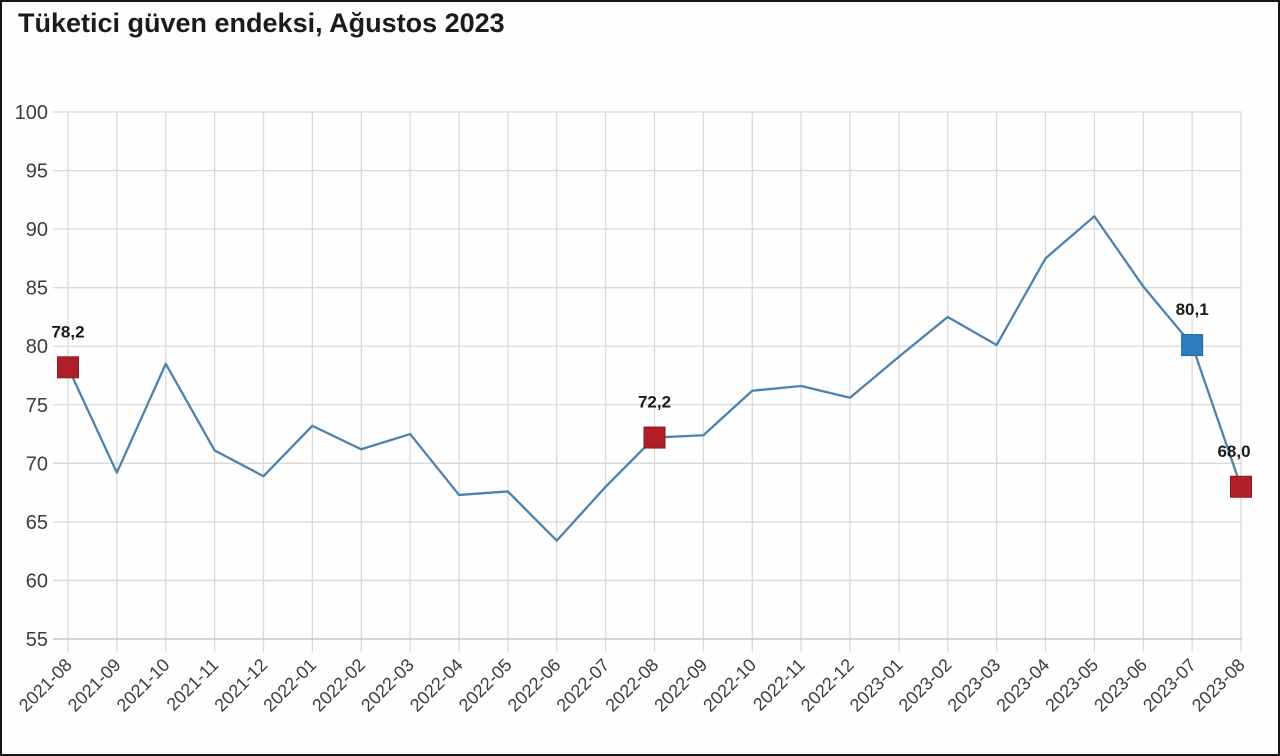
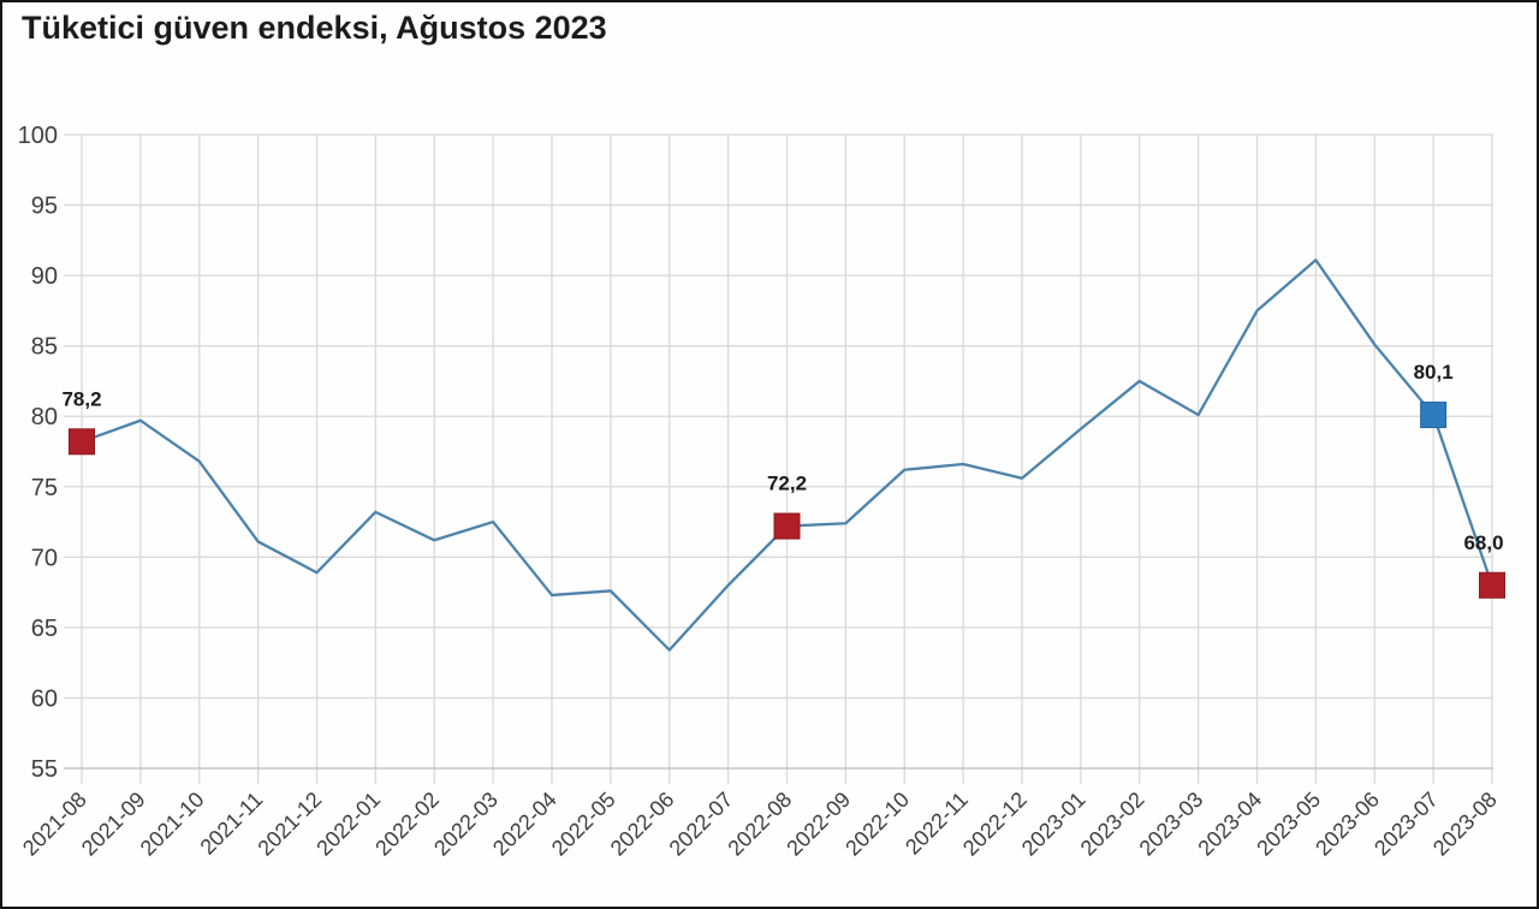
2021-09: 69.2 -> 79.7
2021-10: 78.5 -> 76.8
